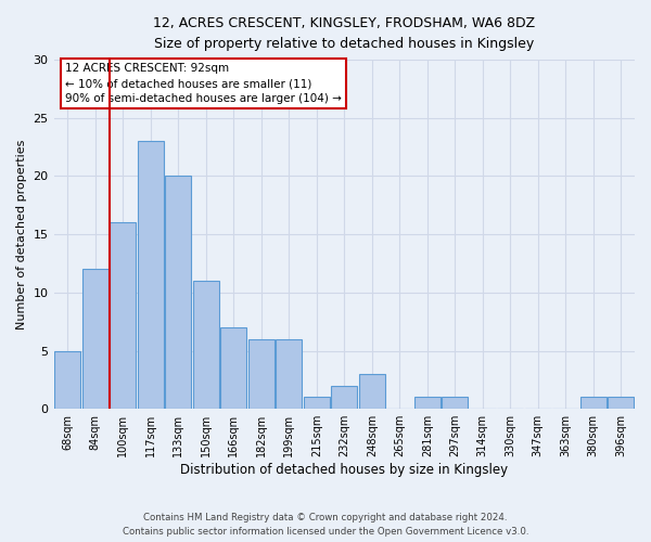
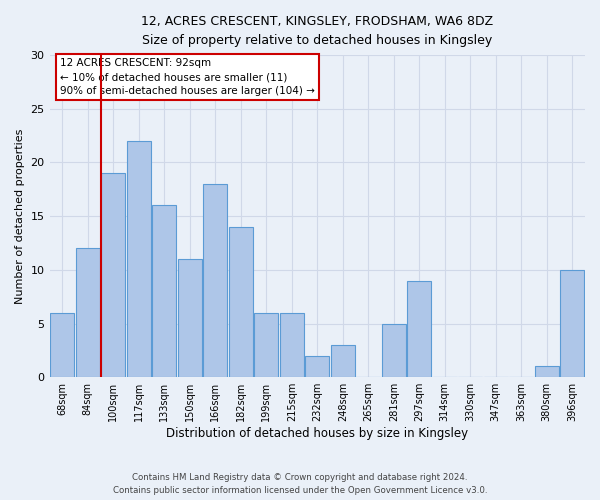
68sqm: 5 -> 6
100sqm: 16 -> 19
117sqm: 23 -> 22
133sqm: 20 -> 16
166sqm: 7 -> 18
182sqm: 6 -> 14
215sqm: 1 -> 6
281sqm: 1 -> 5
297sqm: 1 -> 9
396sqm: 1 -> 10
